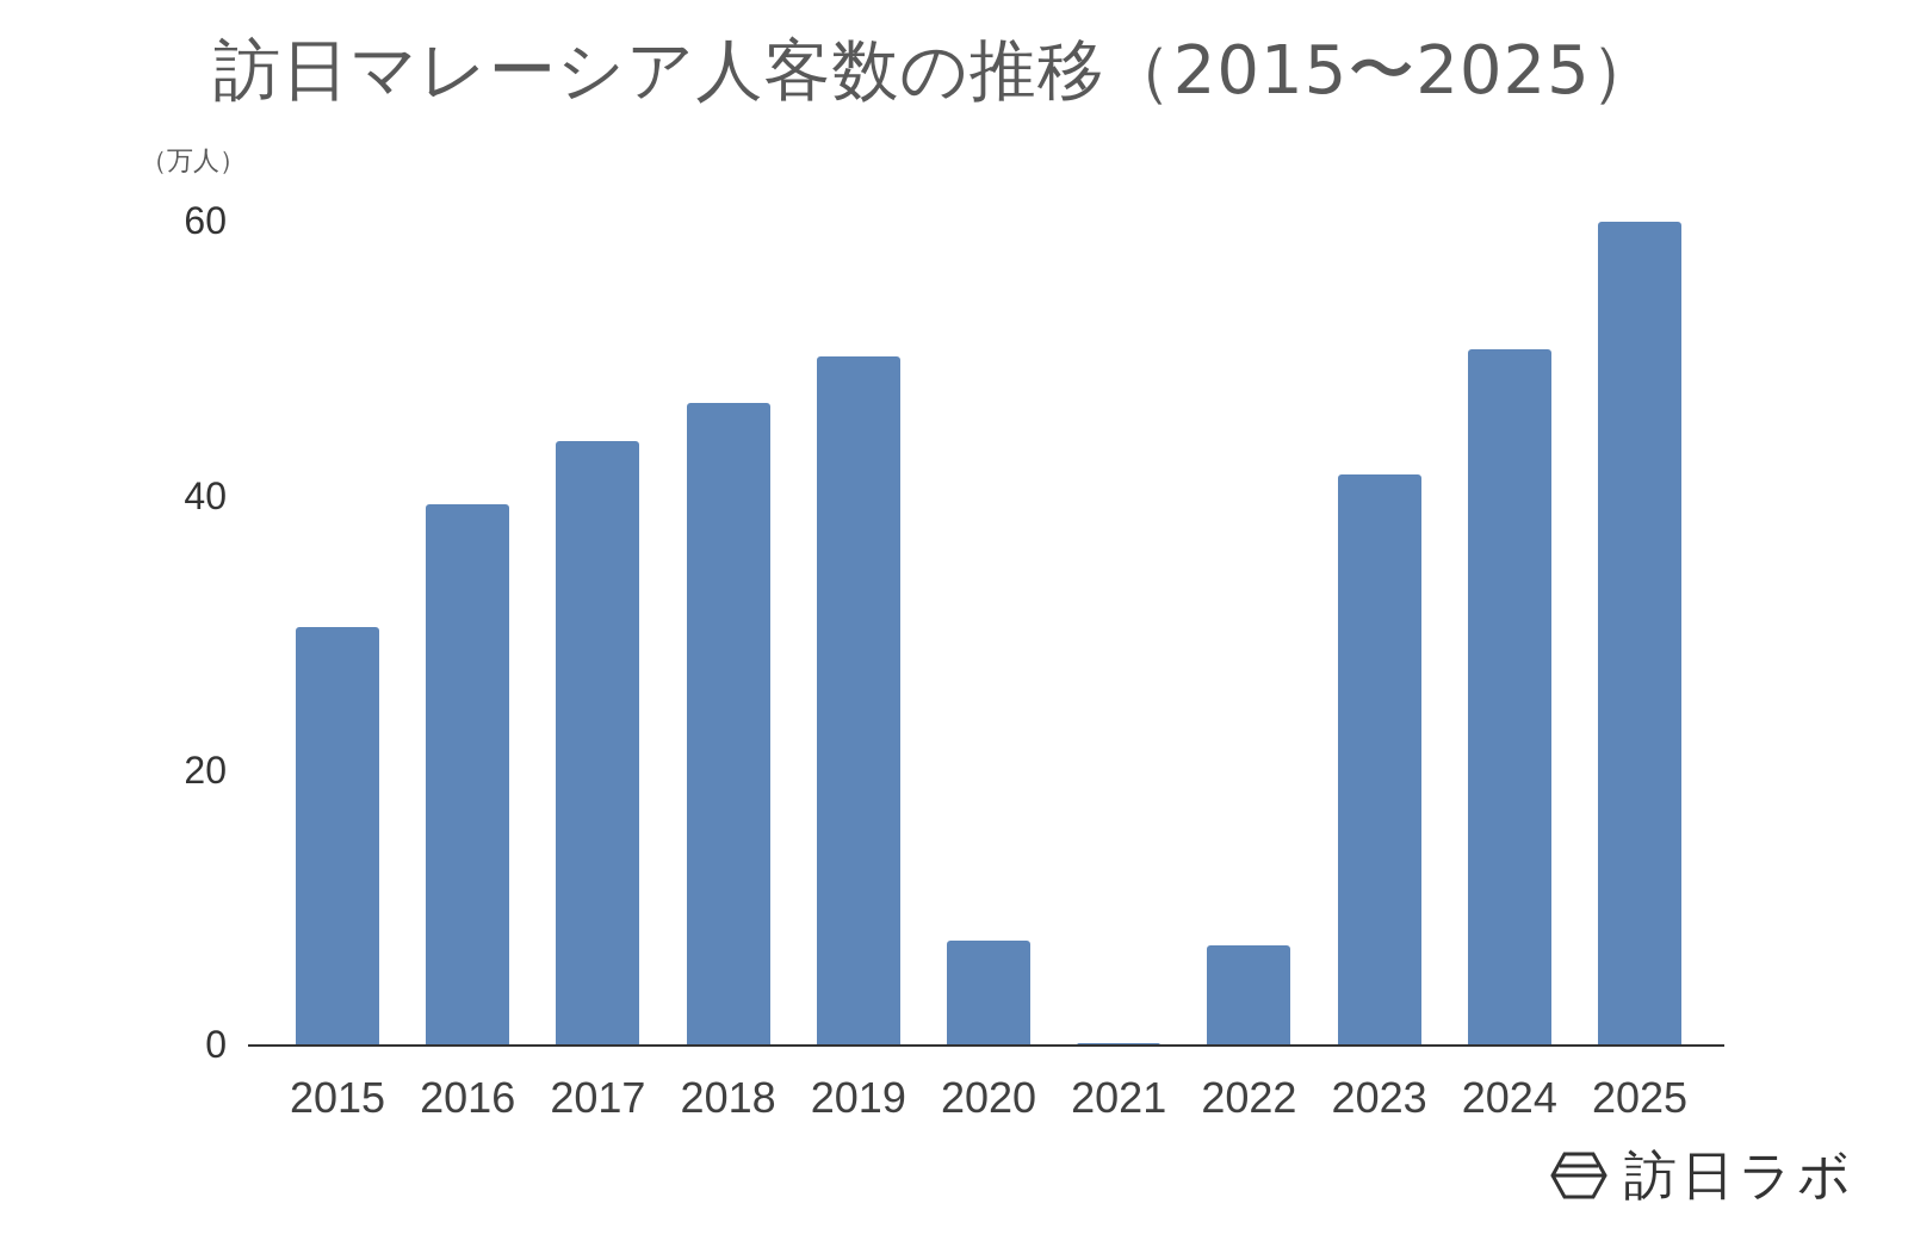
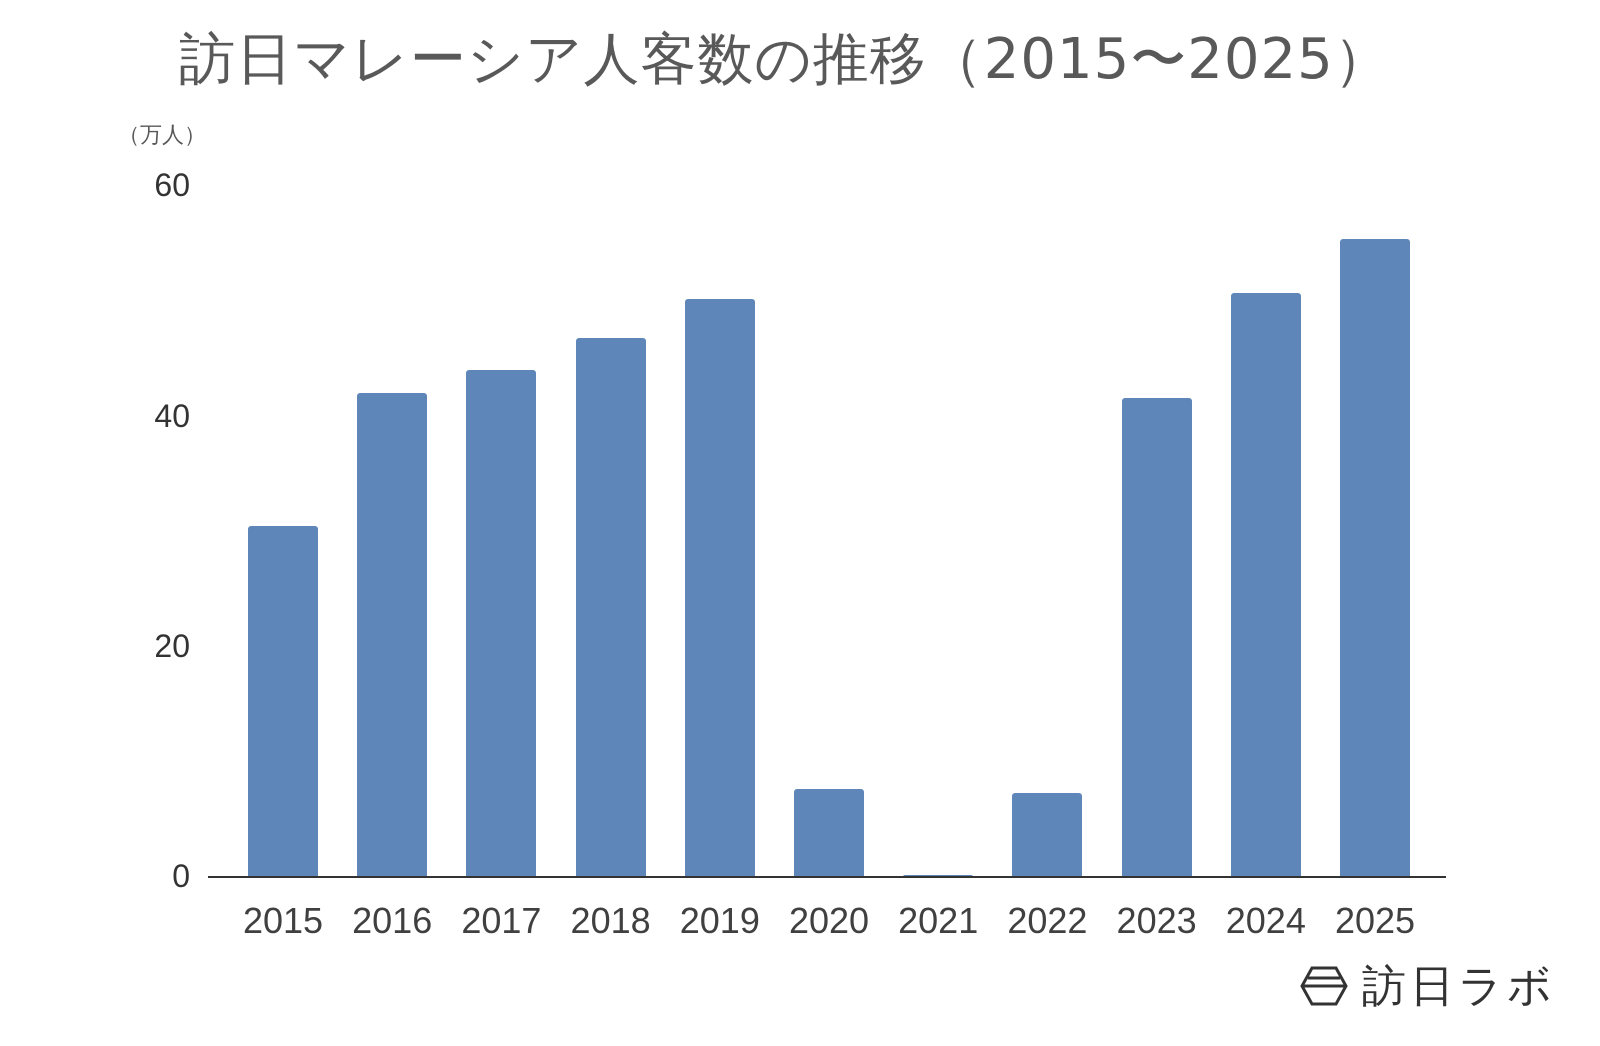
2016: 39.4 -> 42.0
2025: 60.0 -> 55.4
